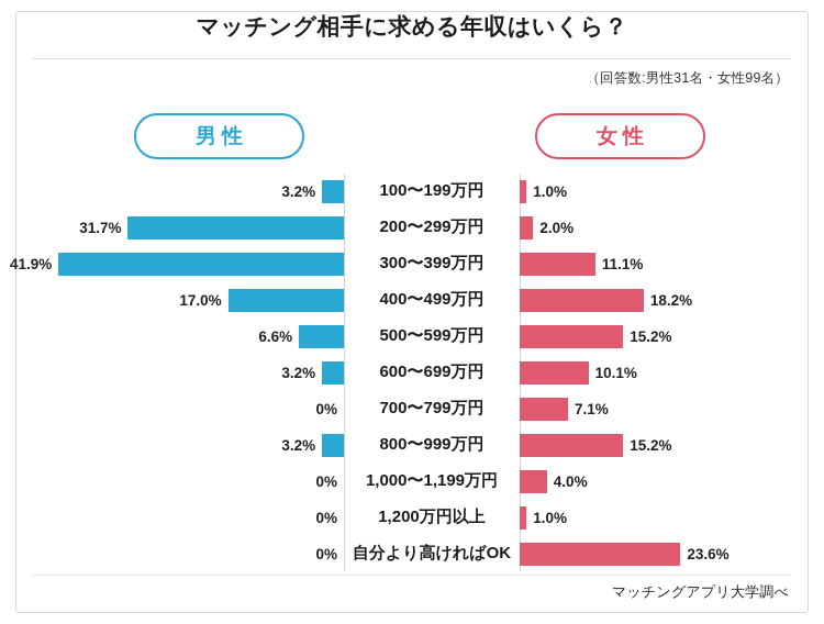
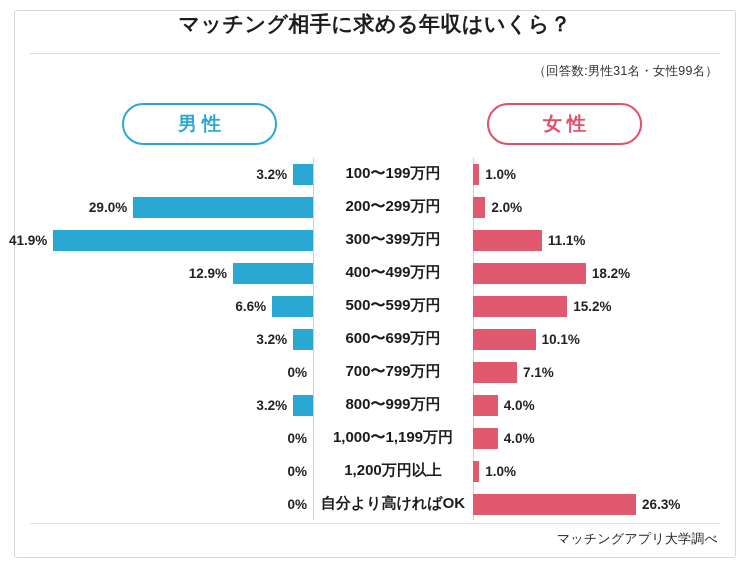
男性/200〜299万円: 31.7% -> 29.0%
男性/400〜499万円: 17.0% -> 12.9%
女性/800〜999万円: 15.2% -> 4.0%
女性/自分より高ければOK: 23.6% -> 26.3%
